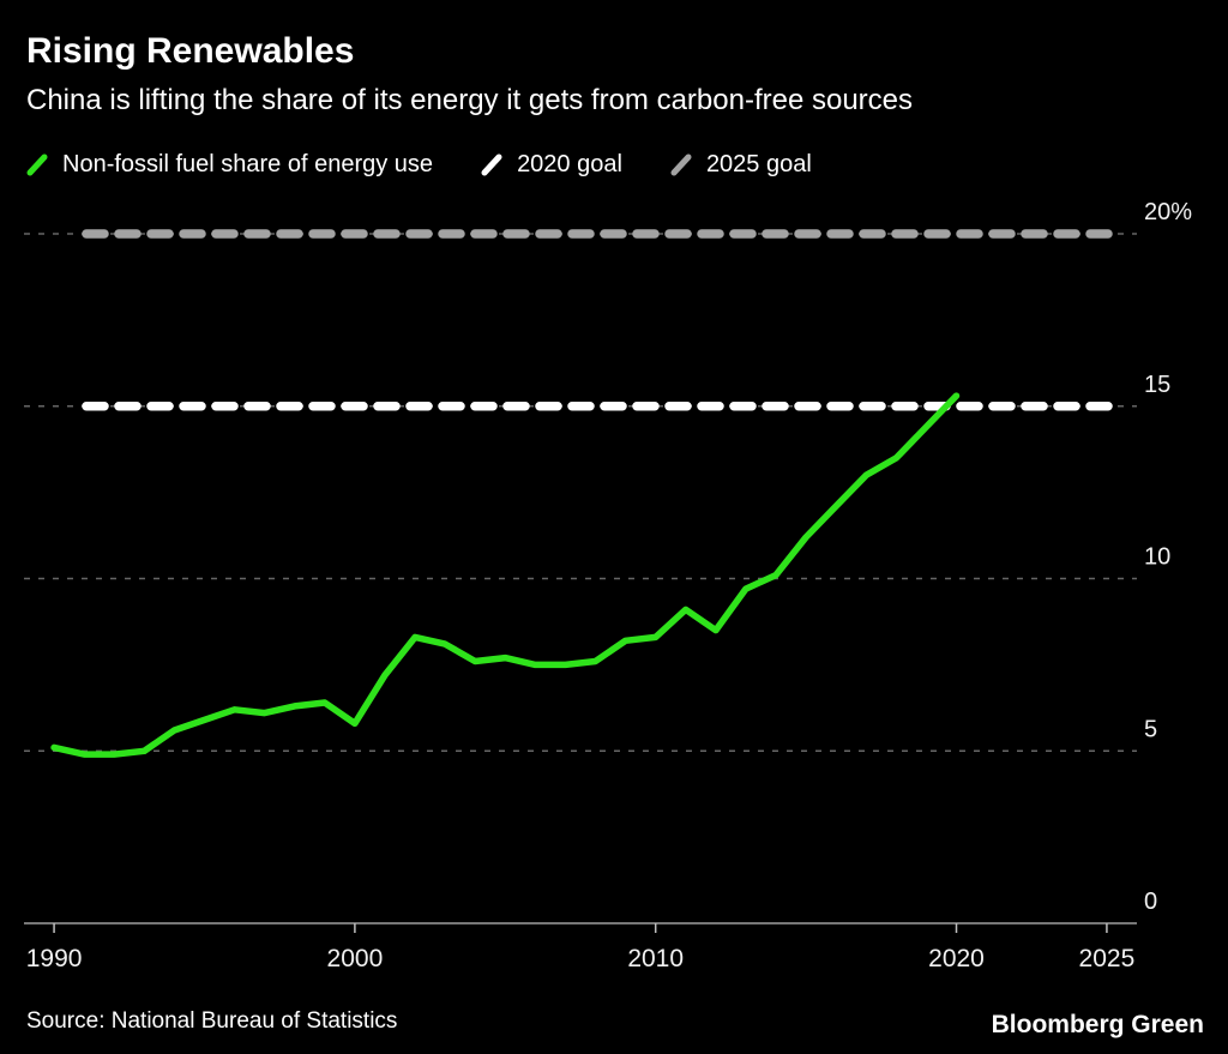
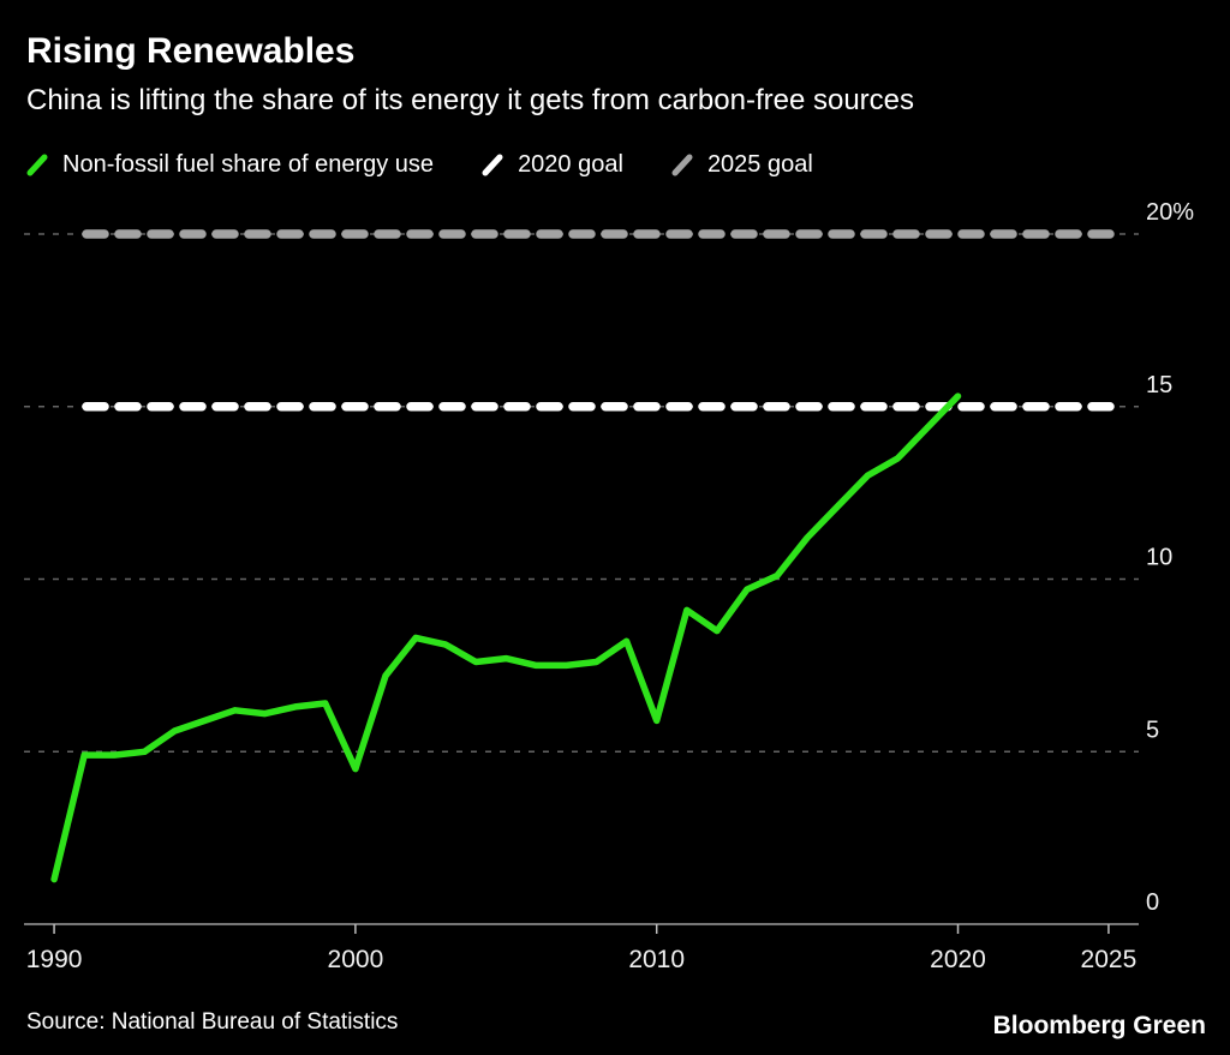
1990: 5.1% -> 1.3%
2000: 5.8% -> 4.5%
2010: 8.3% -> 5.9%
